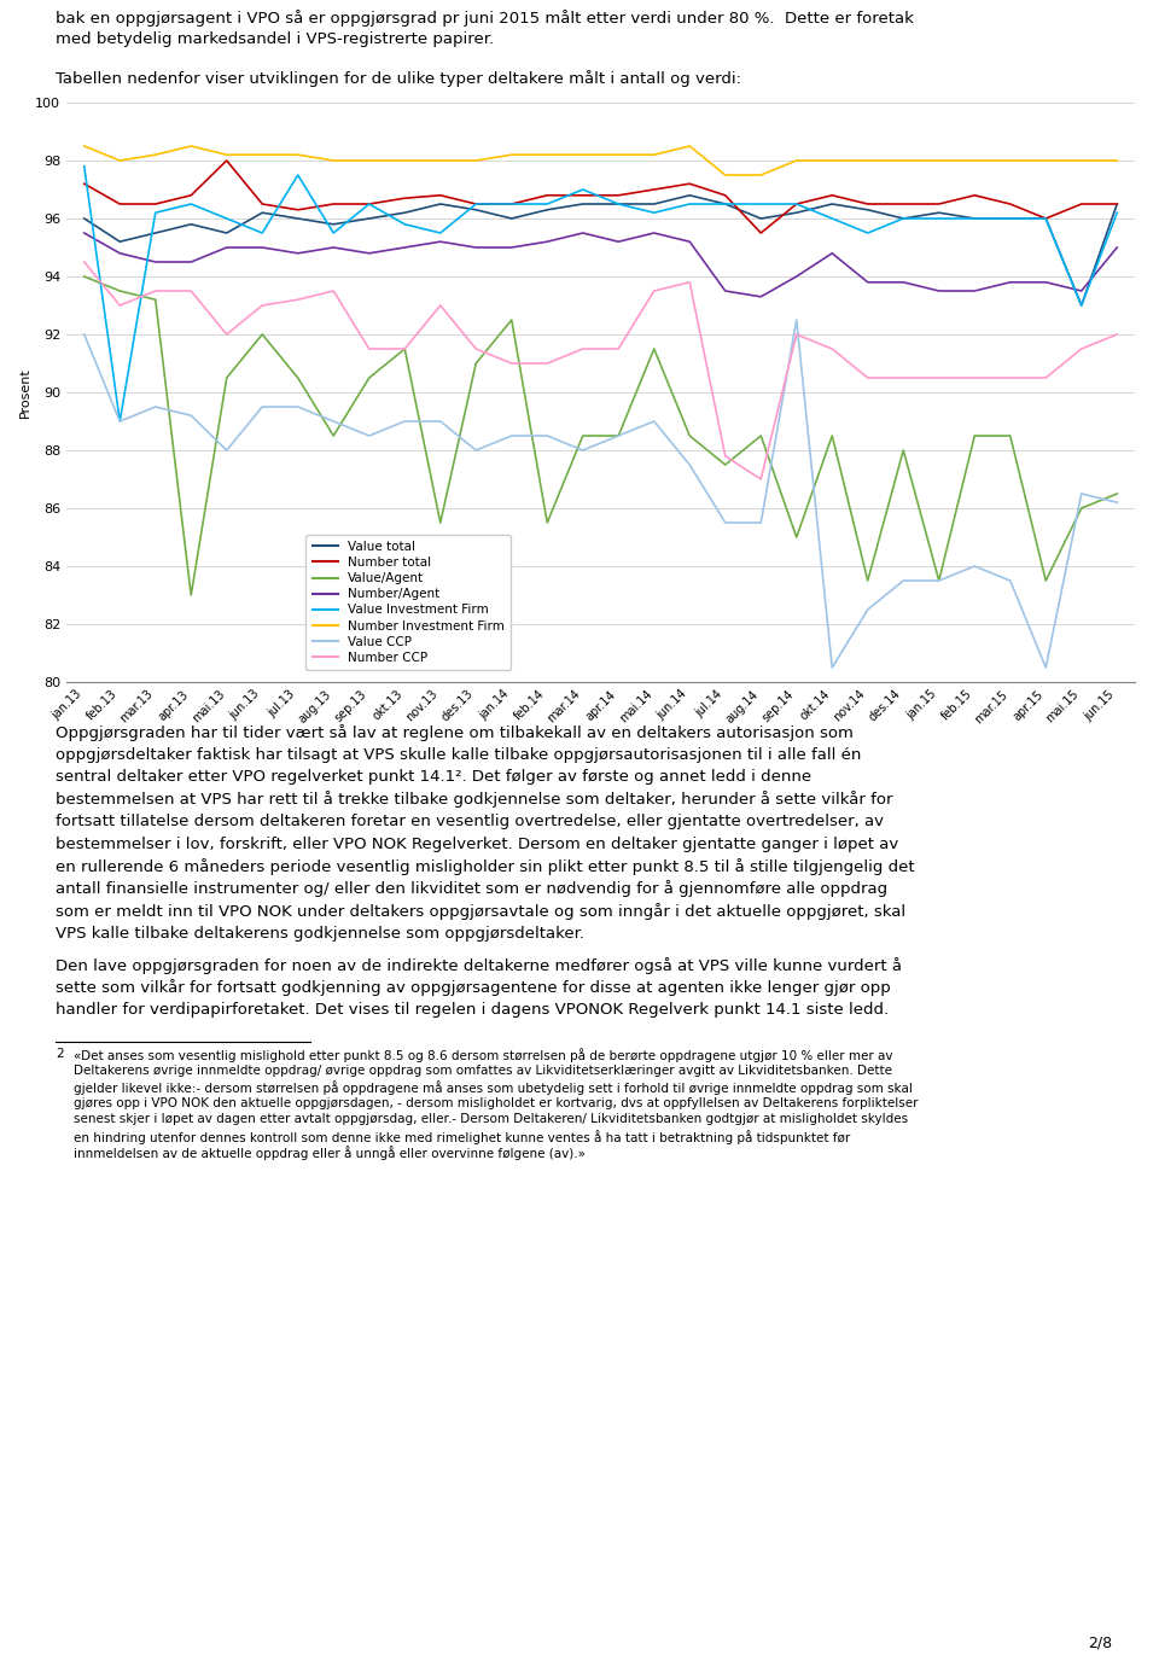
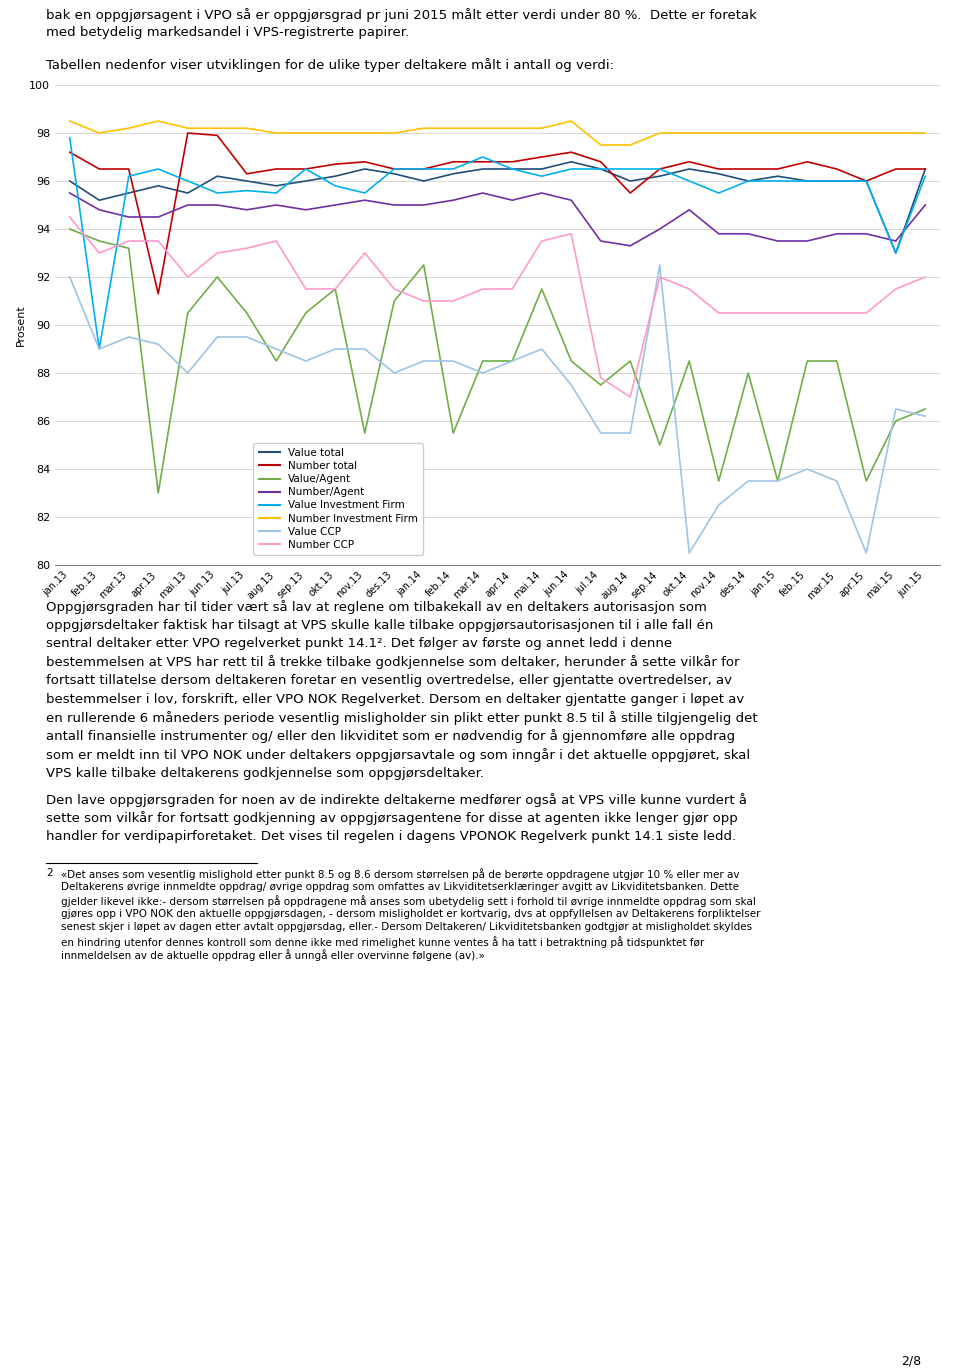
Number total/apr.13: 96.8 -> 91.3
Number total/jun.13: 96.5 -> 97.9
Value Investment Firm/jul.13: 97.5 -> 95.6
